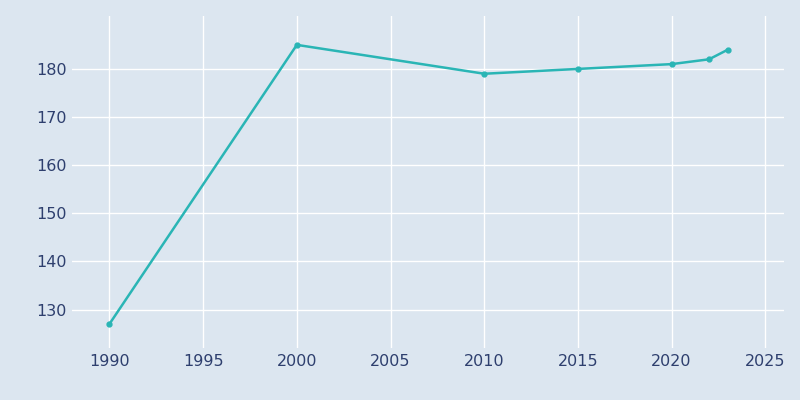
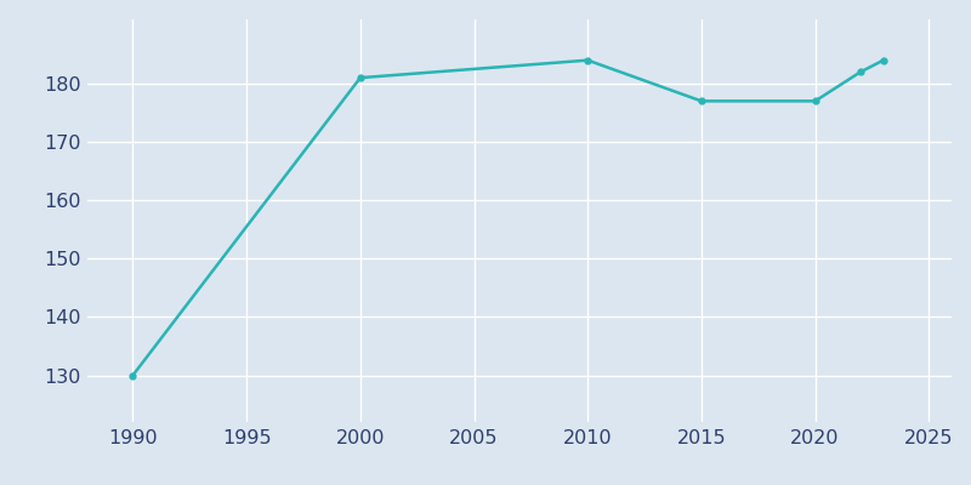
1990: 127 -> 130
2000: 185 -> 181
2010: 179 -> 184
2015: 180 -> 177
2020: 181 -> 177
